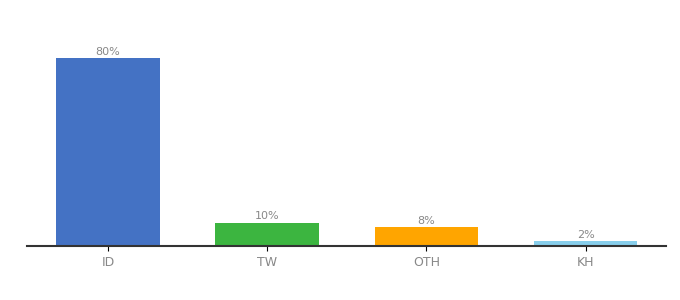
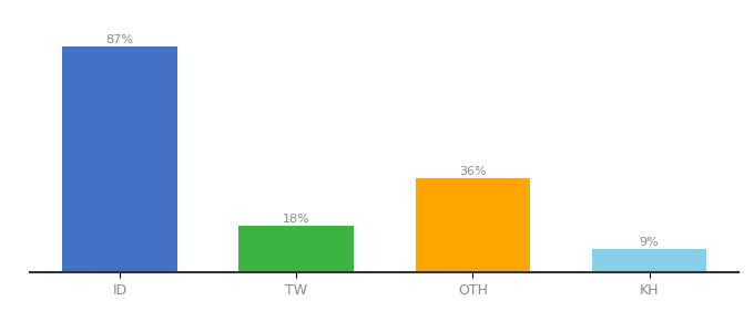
ID: 80% -> 87%
TW: 10% -> 18%
OTH: 8% -> 36%
KH: 2% -> 9%
